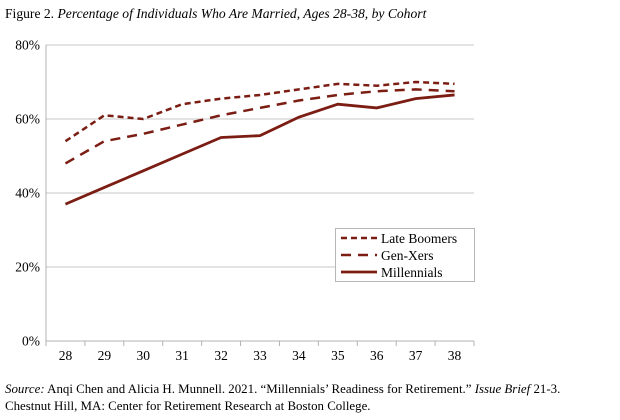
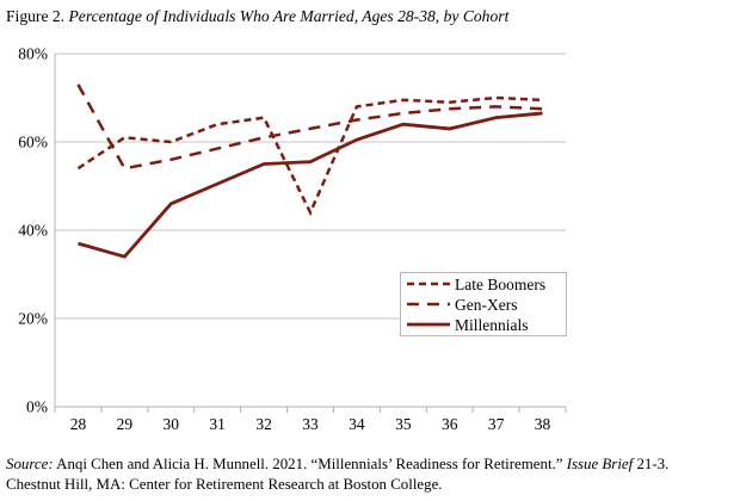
Gen-Xers/28: 48% -> 73%
Millennials/29: 42% -> 34%
Late Boomers/33: 66% -> 44%
